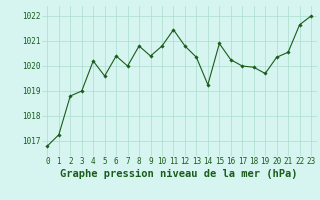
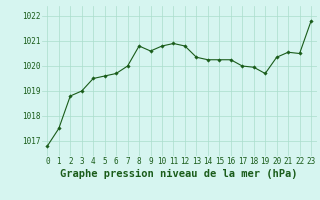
1: 1017.25 -> 1017.50
4: 1020.20 -> 1019.50
6: 1020.40 -> 1019.70
9: 1020.40 -> 1020.60
11: 1021.45 -> 1020.90
14: 1019.25 -> 1020.25
15: 1020.90 -> 1020.25
22: 1021.65 -> 1020.50
23: 1022.00 -> 1021.80
